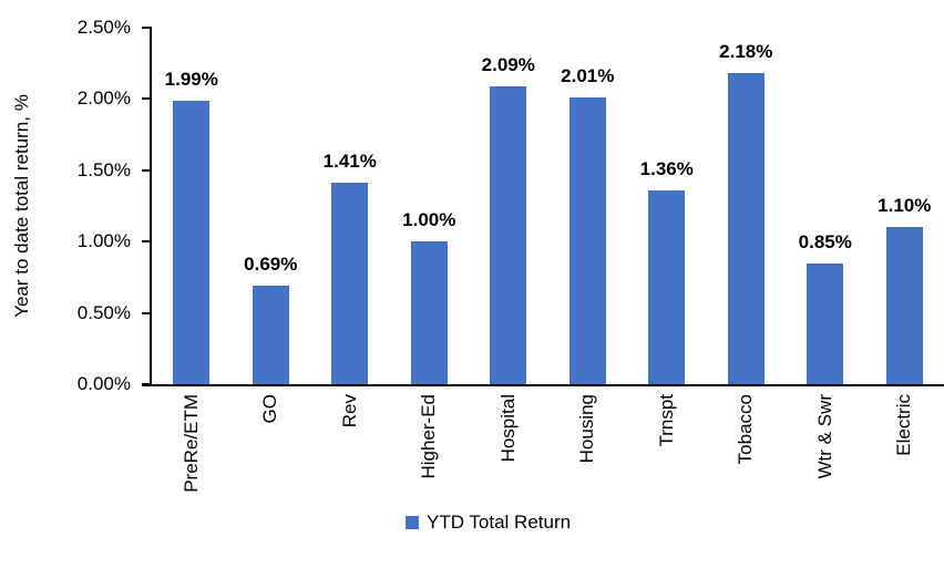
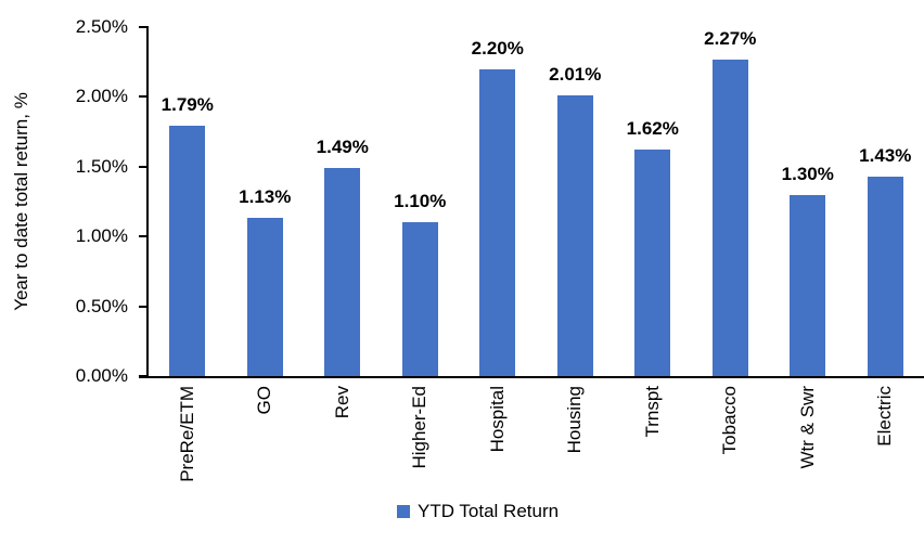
PreRe/ETM: 1.99% -> 1.79%
GO: 0.69% -> 1.13%
Rev: 1.41% -> 1.49%
Higher-Ed: 1.00% -> 1.10%
Hospital: 2.09% -> 2.20%
Trnspt: 1.36% -> 1.62%
Tobacco: 2.18% -> 2.27%
Wtr & Swr: 0.85% -> 1.30%
Electric: 1.10% -> 1.43%
